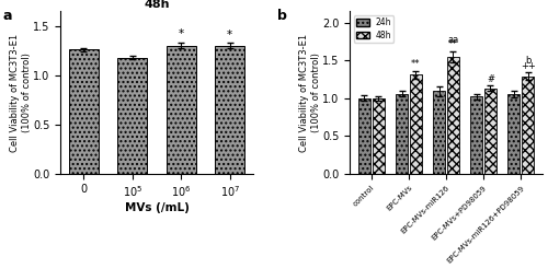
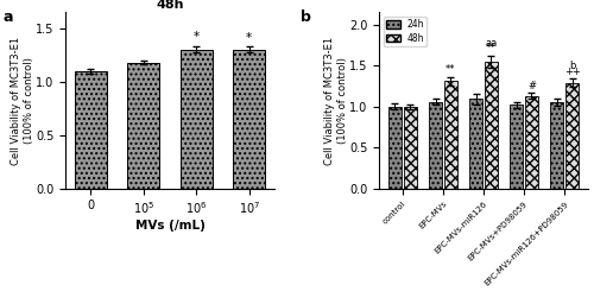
48h/0: 1.26 -> 1.10
